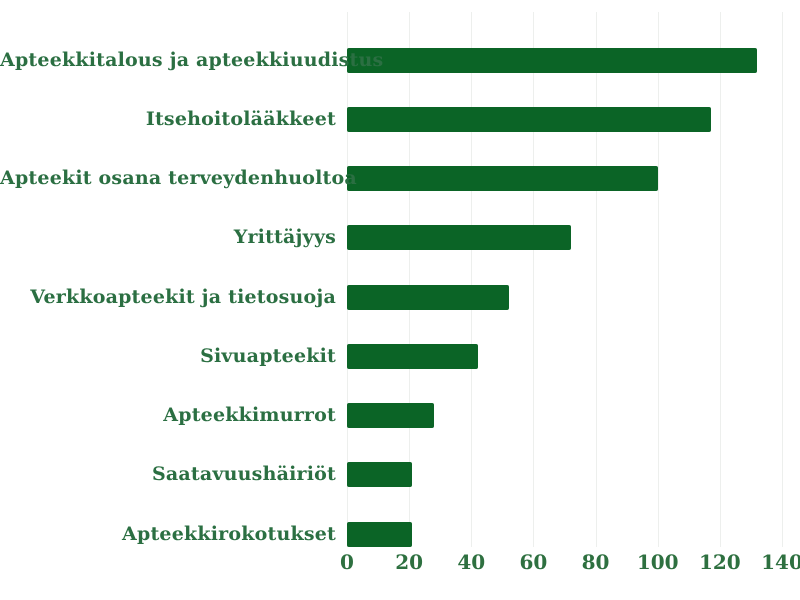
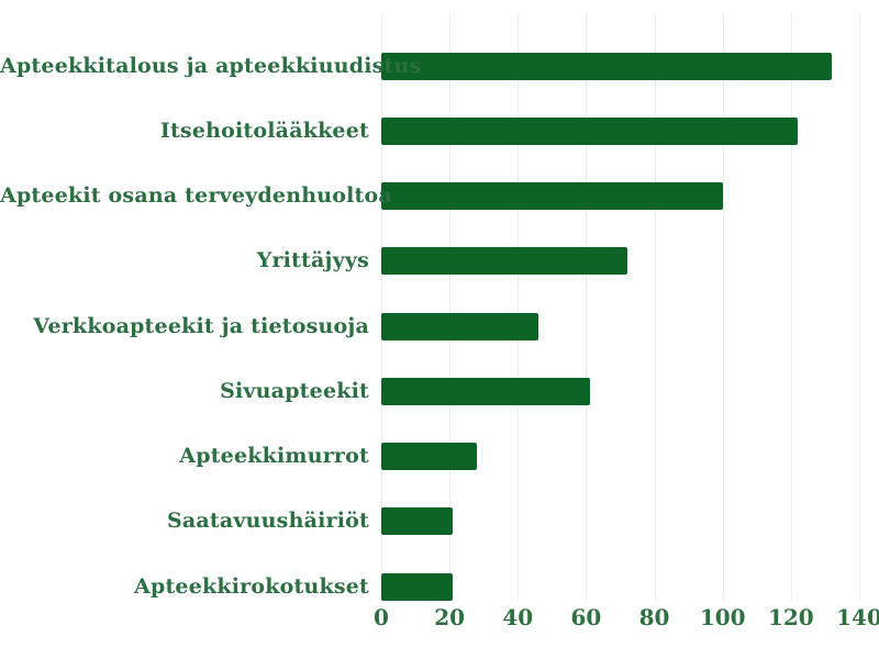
Itsehoitolääkkeet: 117 -> 122
Verkkoapteekit ja tietosuoja: 52 -> 46
Sivuapteekit: 42 -> 61
